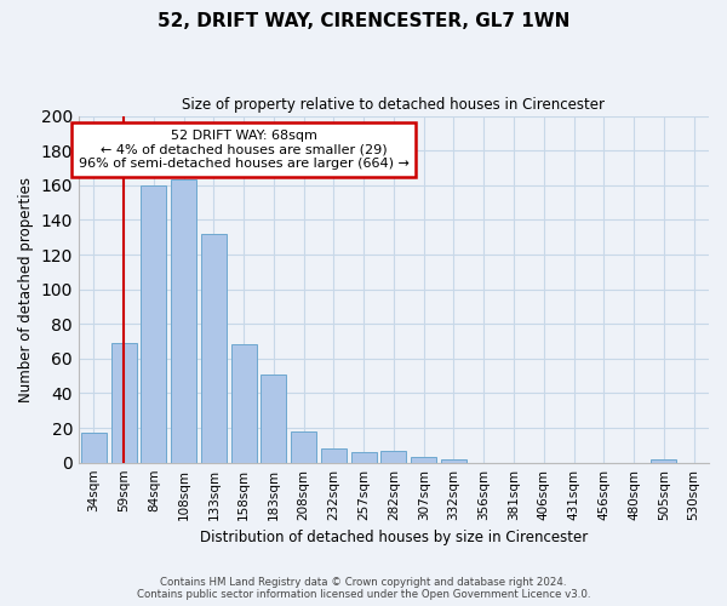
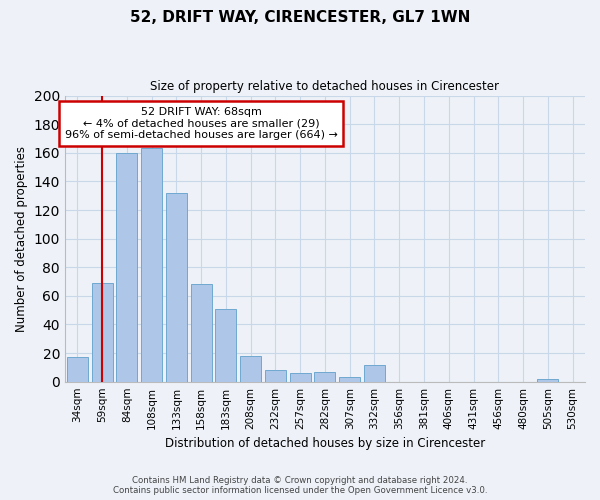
332sqm: 2 -> 12
